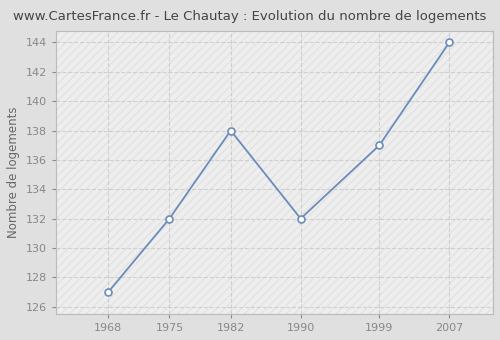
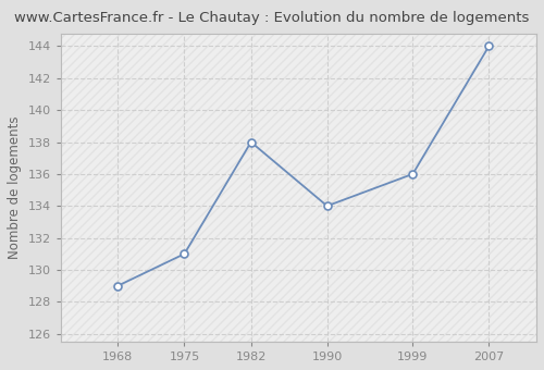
1968: 127 -> 129
1975: 132 -> 131
1990: 132 -> 134
1999: 137 -> 136
